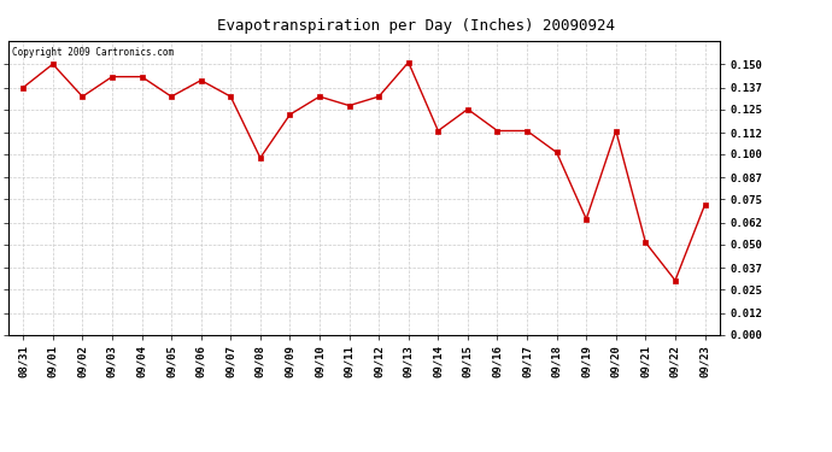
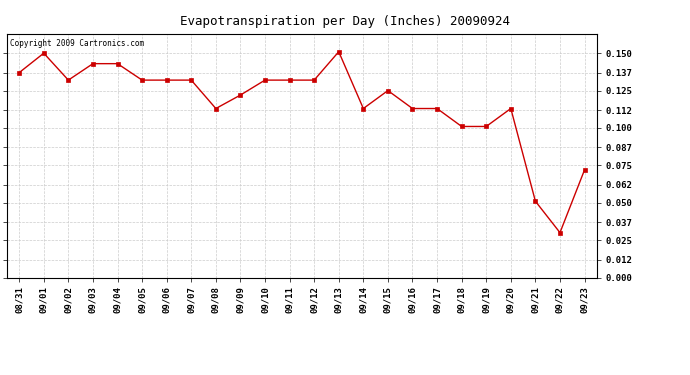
09/06: 0.141 -> 0.132
09/08: 0.098 -> 0.113
09/11: 0.127 -> 0.132
09/19: 0.064 -> 0.101
